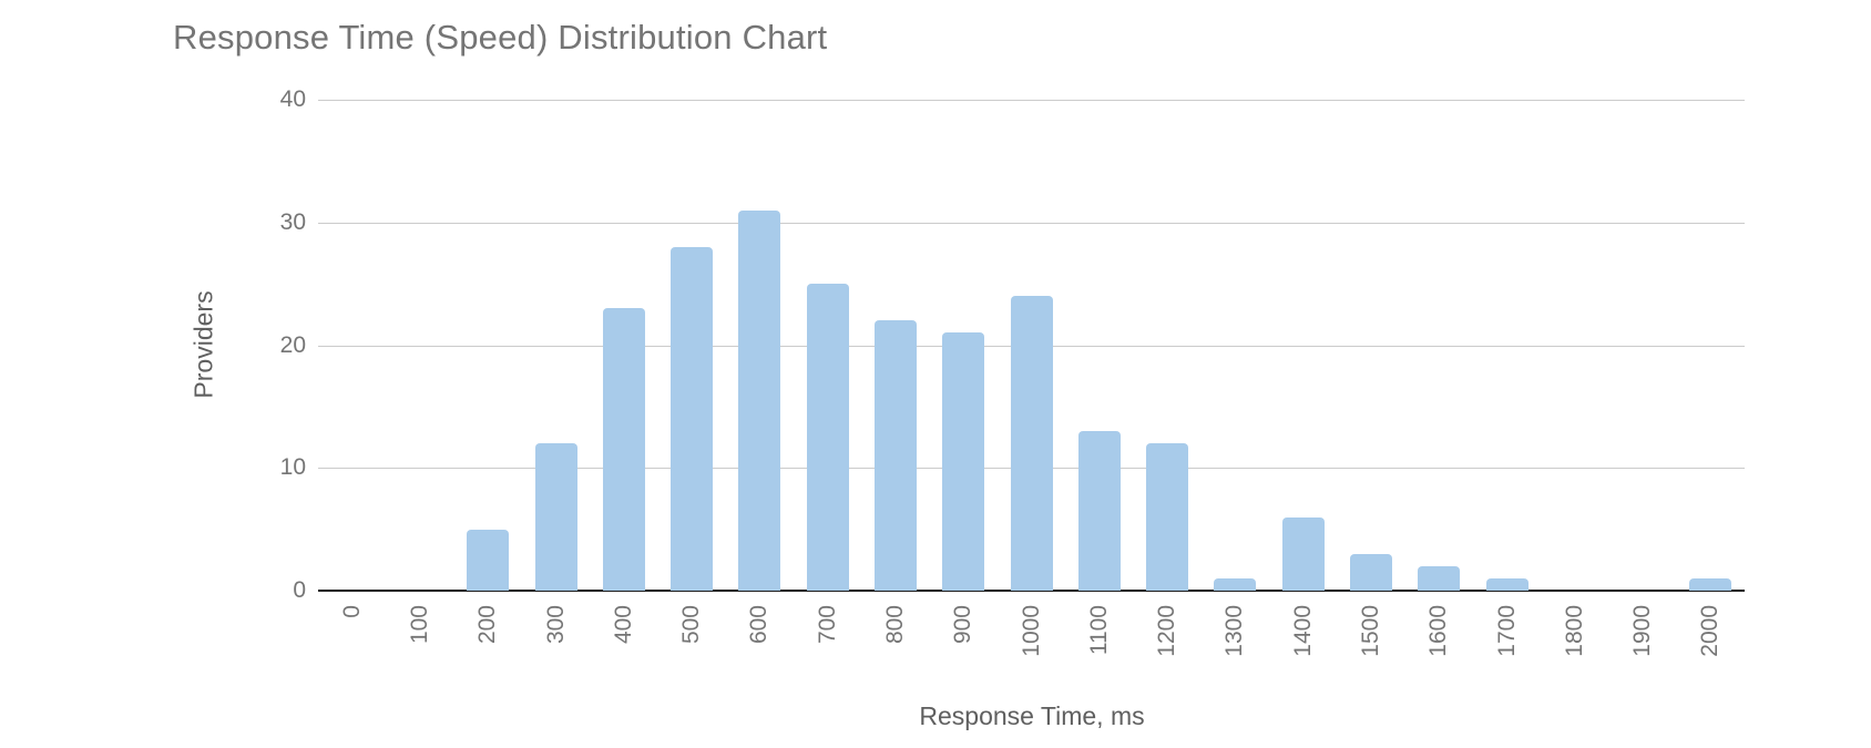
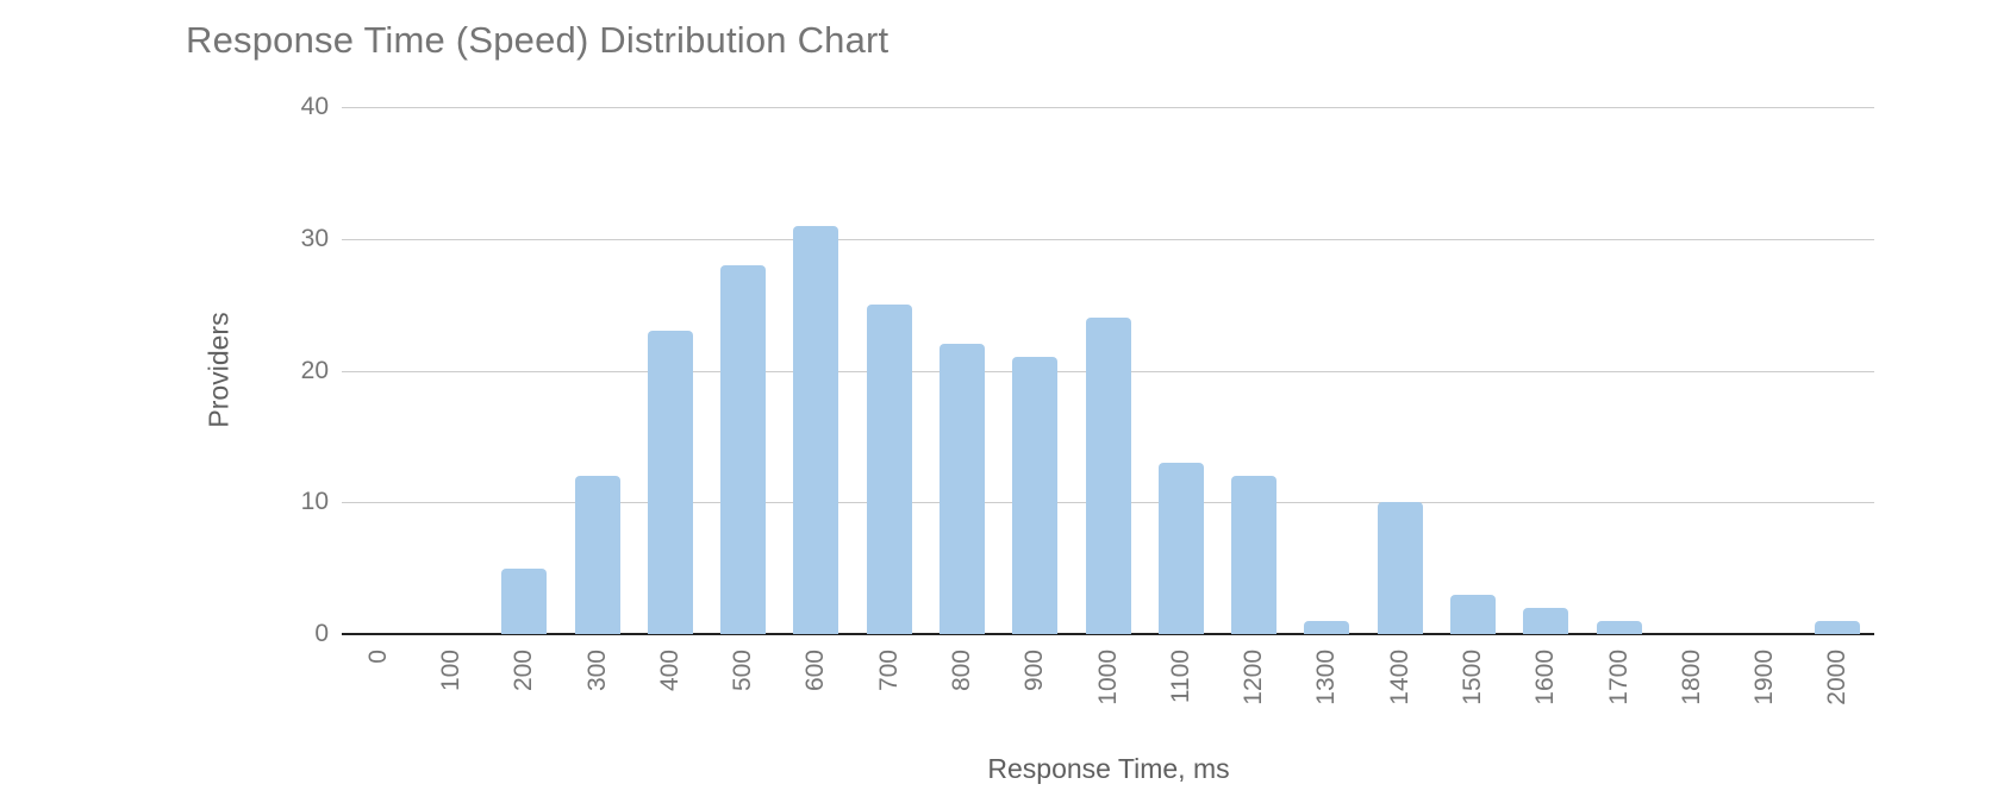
1400: 6 -> 10
